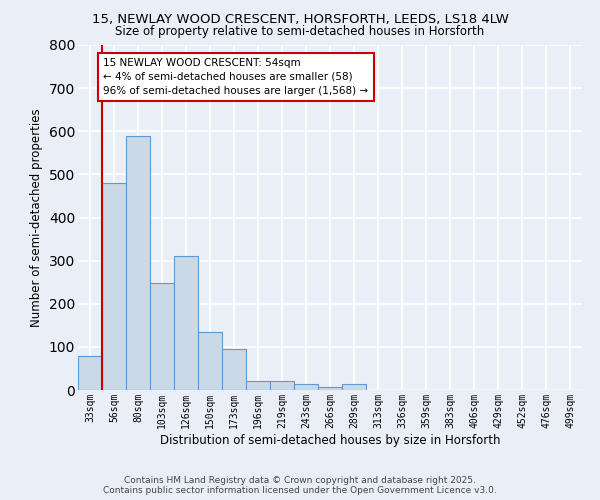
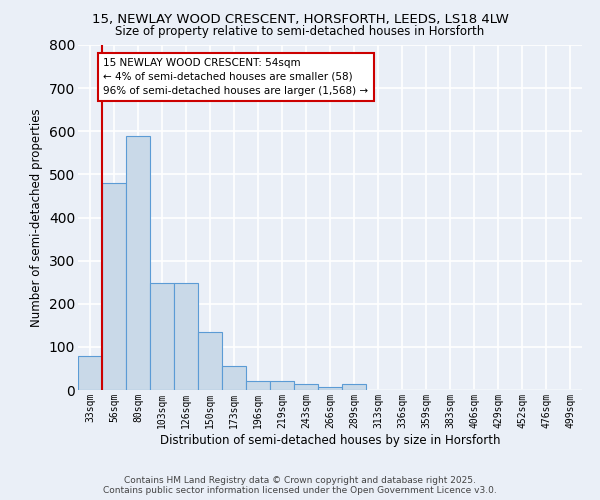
126sqm: 310 -> 248
173sqm: 95 -> 55
